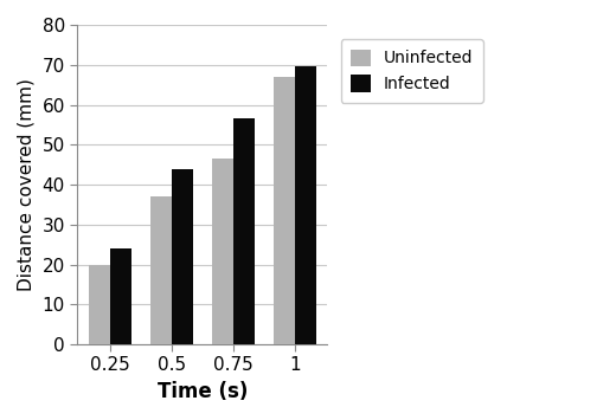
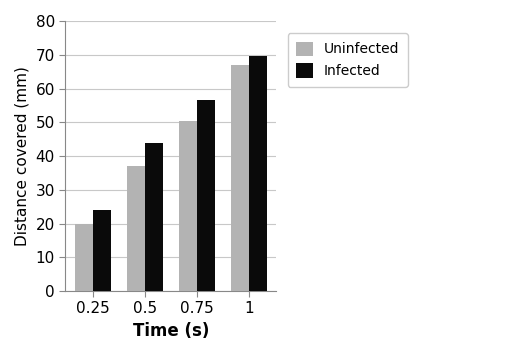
Uninfected/0.75: 46.5 -> 50.5
